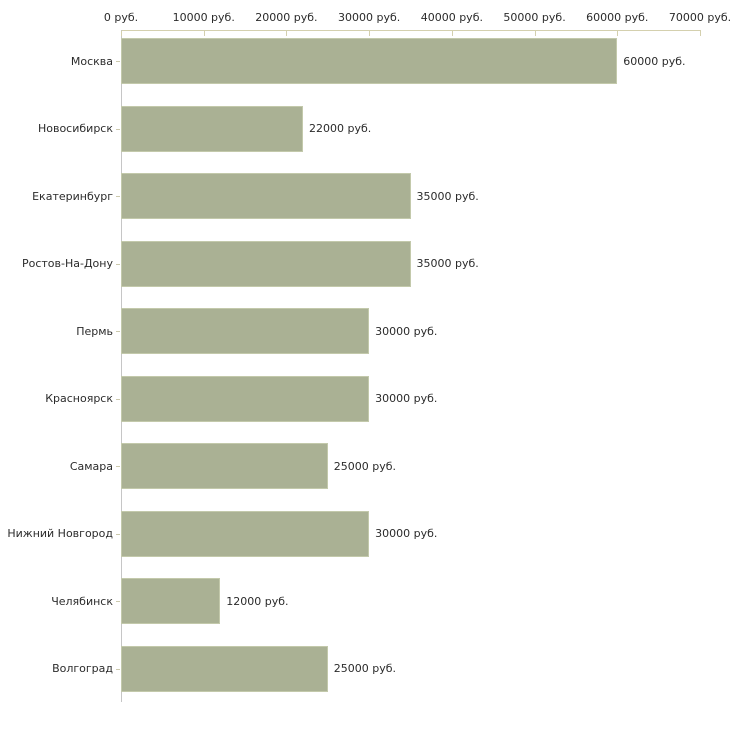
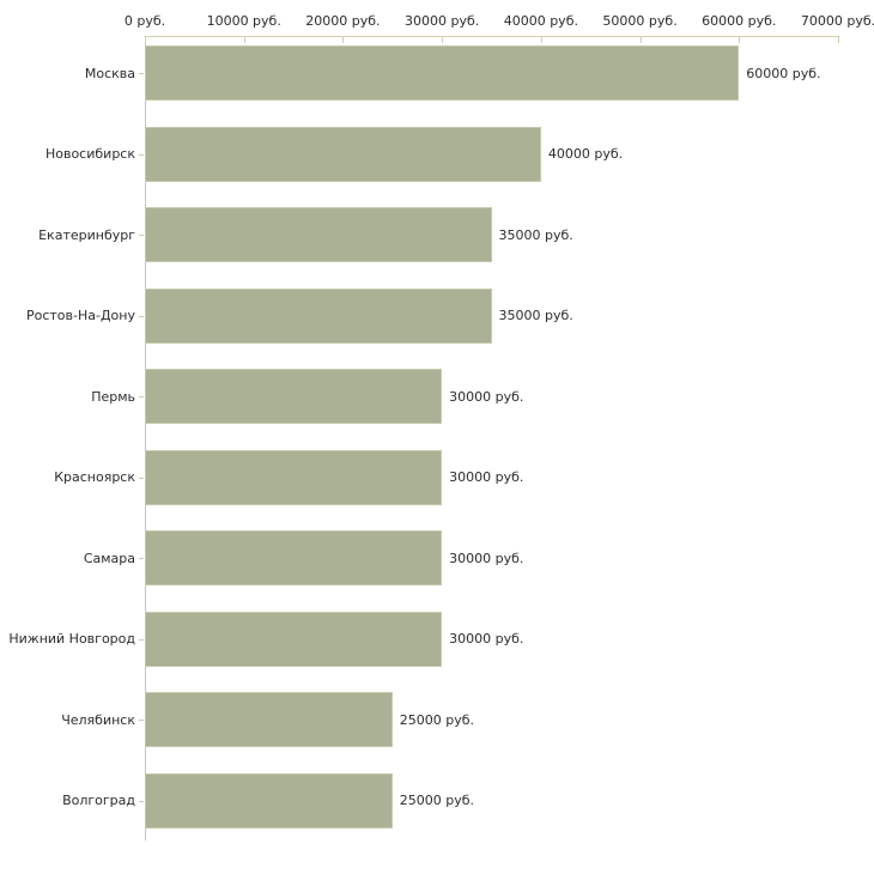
Новосибирск: 22000 -> 40000
Самара: 25000 -> 30000
Челябинск: 12000 -> 25000
